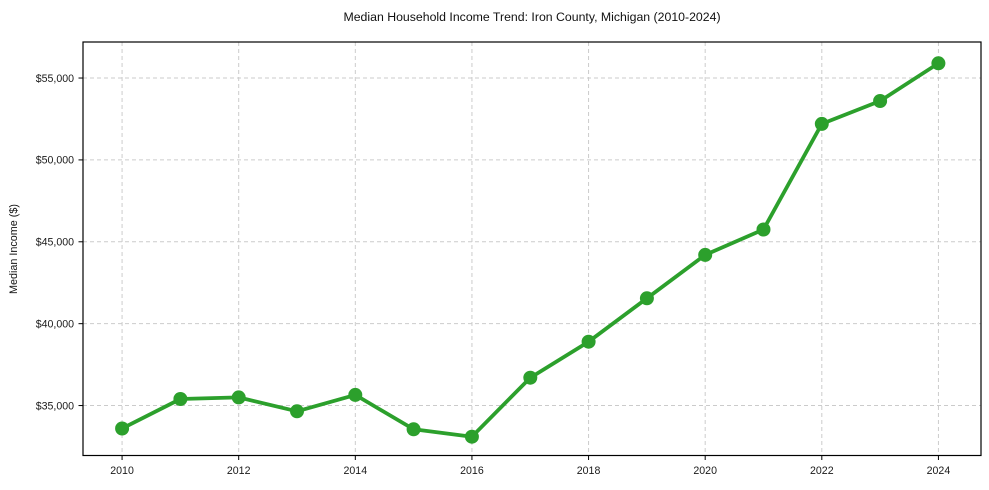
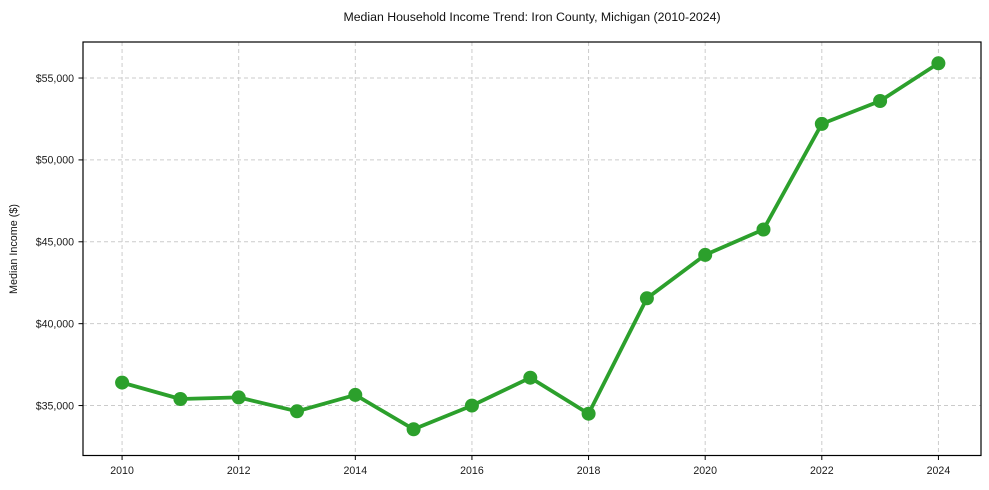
2010: $33600 -> $36400
2016: $33100 -> $35000
2018: $38900 -> $34500
